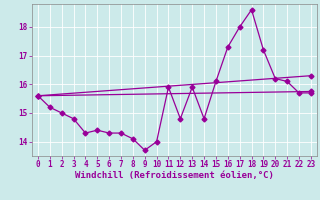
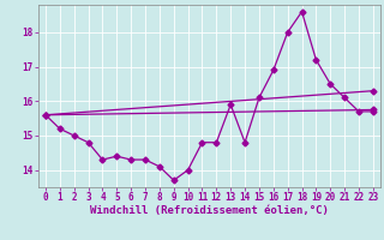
11: 15.9 -> 14.8
16: 17.3 -> 16.9
20: 16.2 -> 16.5
